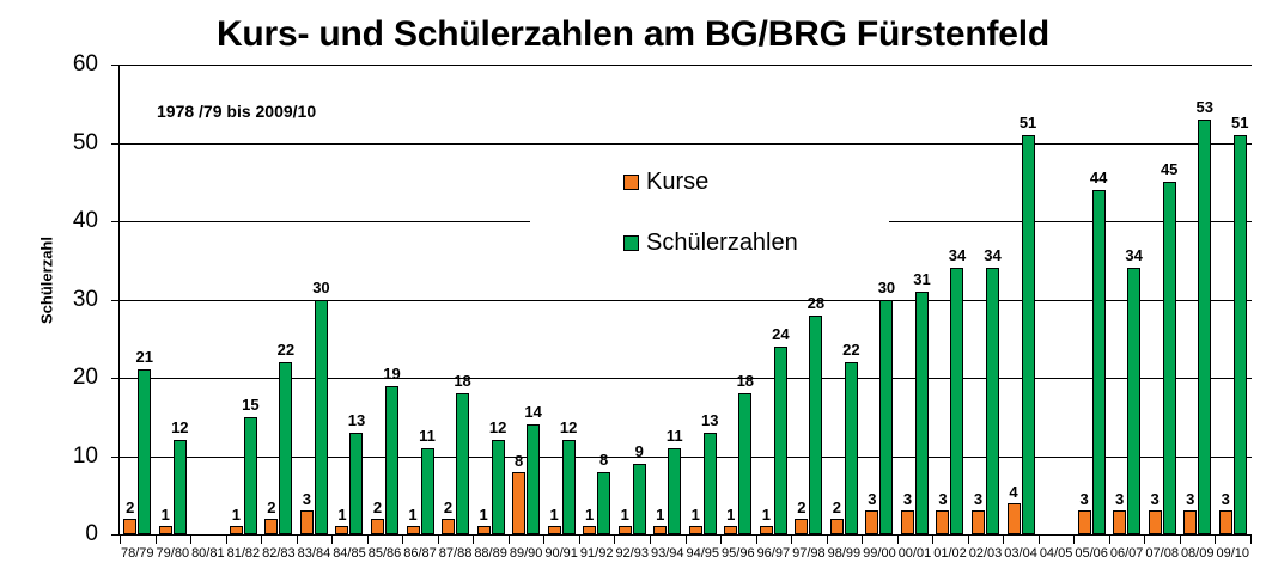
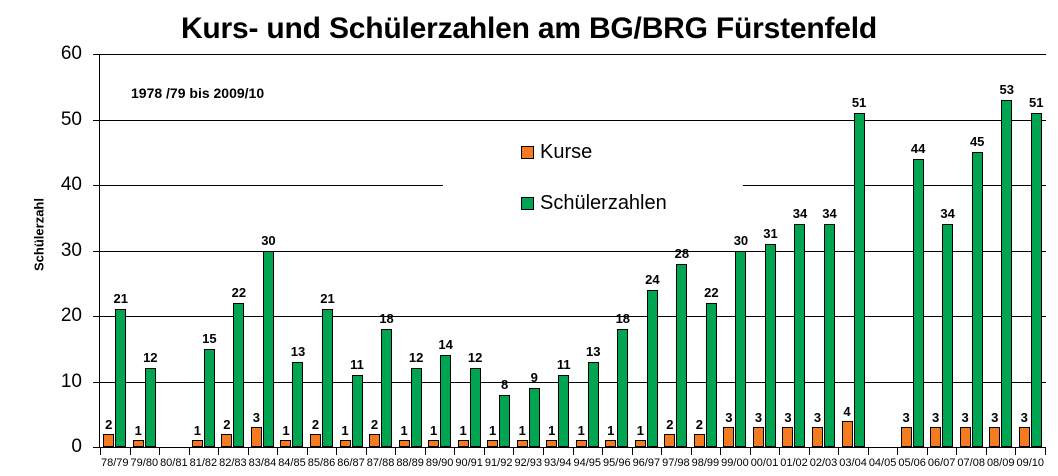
Schülerzahlen/85/86: 19 -> 21
Kurse/89/90: 8 -> 1
